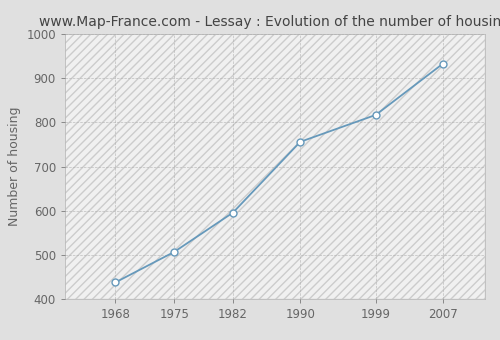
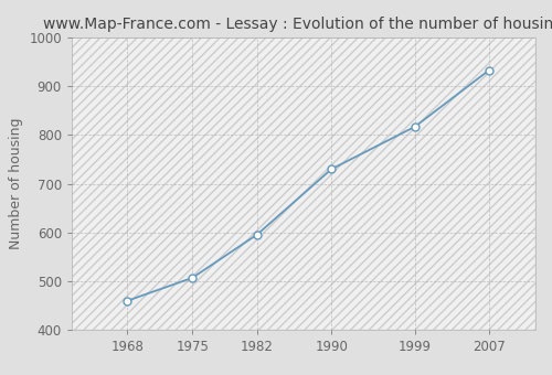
1968: 438 -> 460
1990: 756 -> 730
